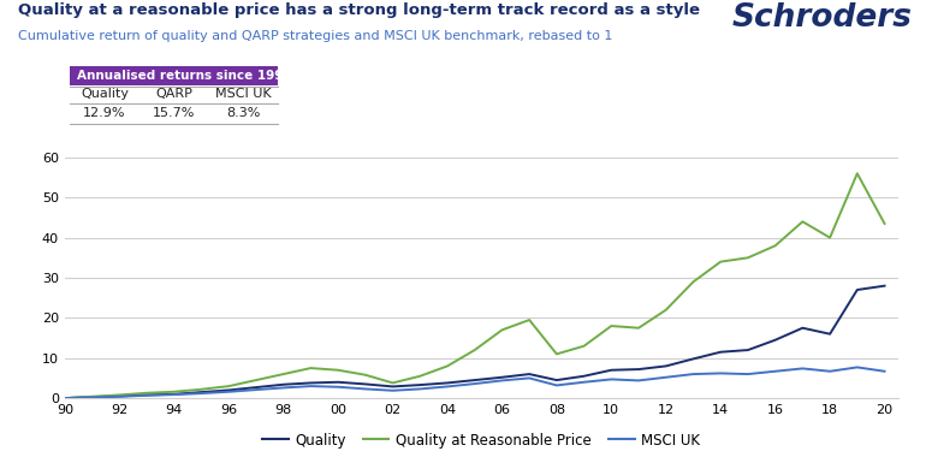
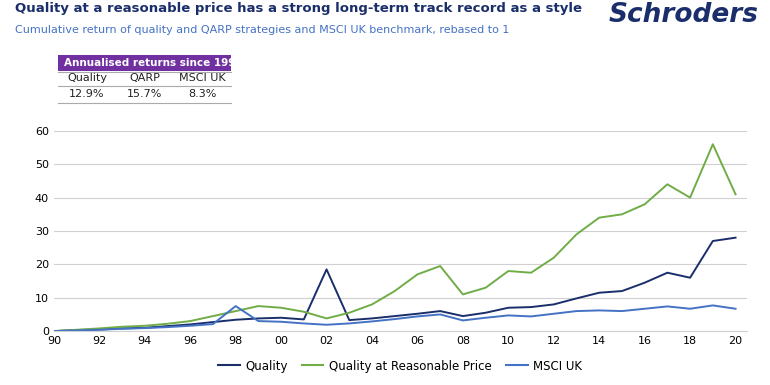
MSCI UK/98: 2.6 -> 7.5
Quality/02: 2.9 -> 18.5
Quality at Reasonable Price/20: 43.5 -> 41.0
